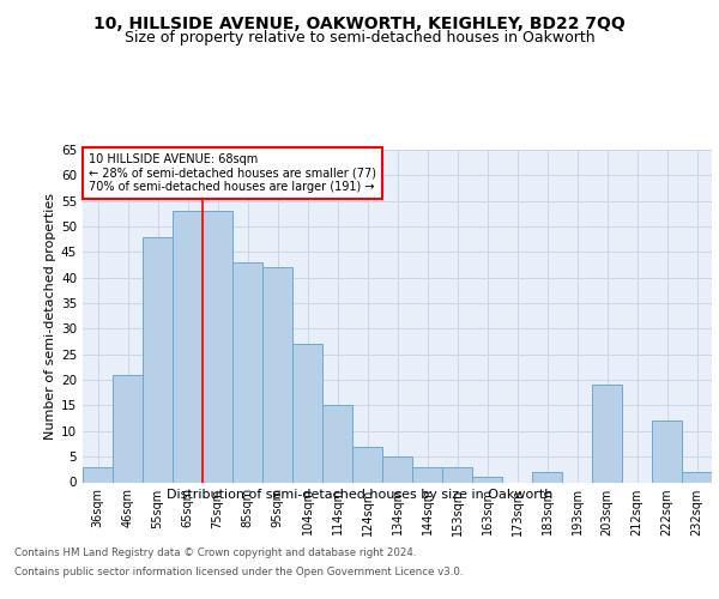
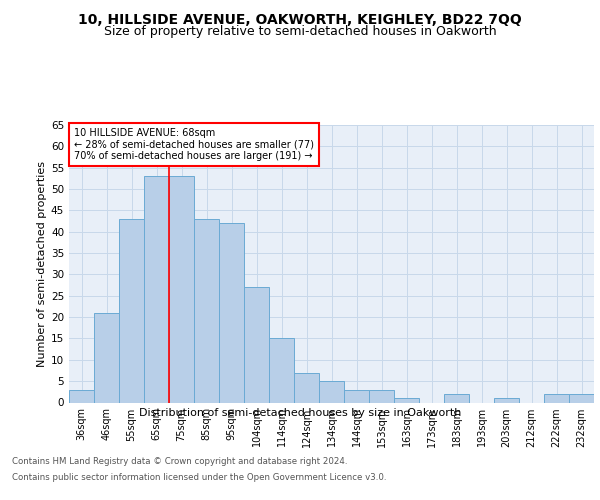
55sqm: 48 -> 43
203sqm: 19 -> 1
222sqm: 12 -> 2
